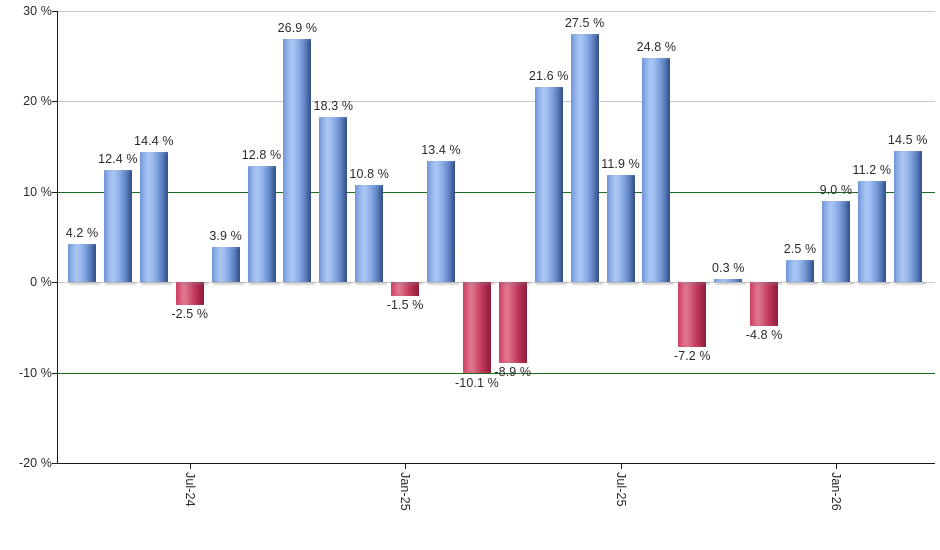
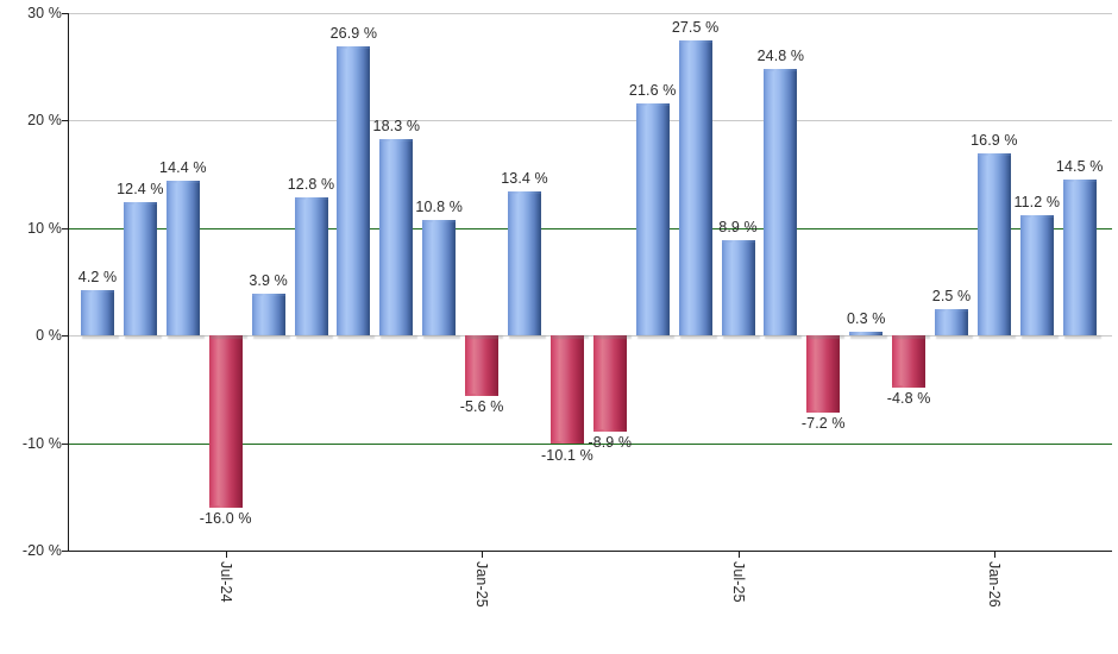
Jul-24: -2.5 -> -16.0
Jan-25: -1.5 -> -5.6
Jul-25: 11.9 -> 8.9
Jan-26: 9.0 -> 16.9
